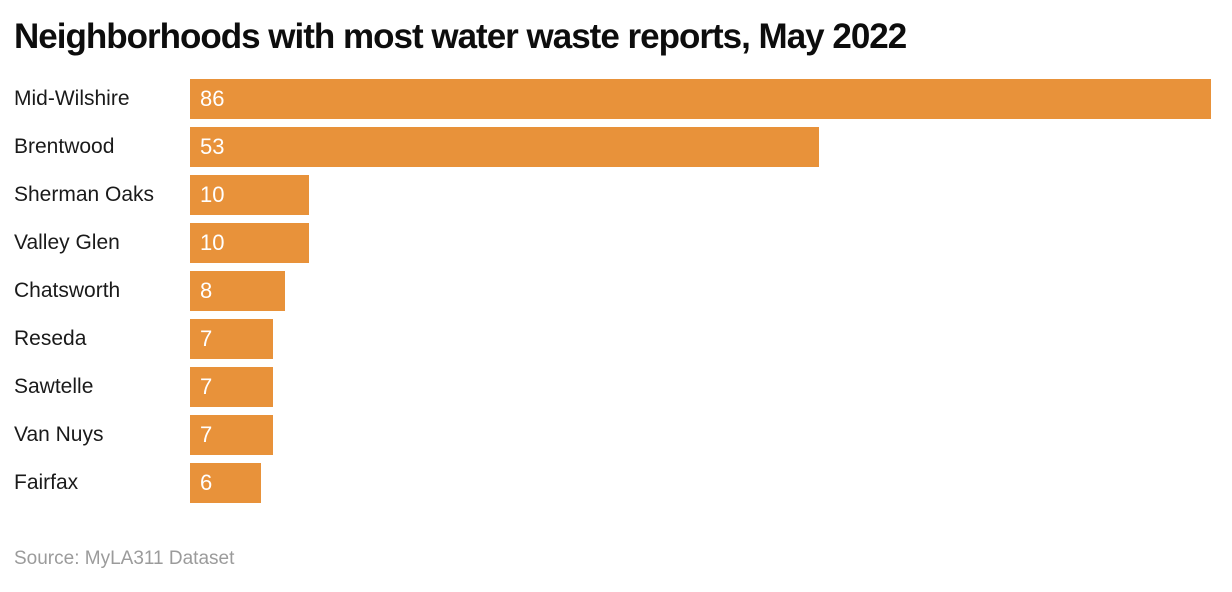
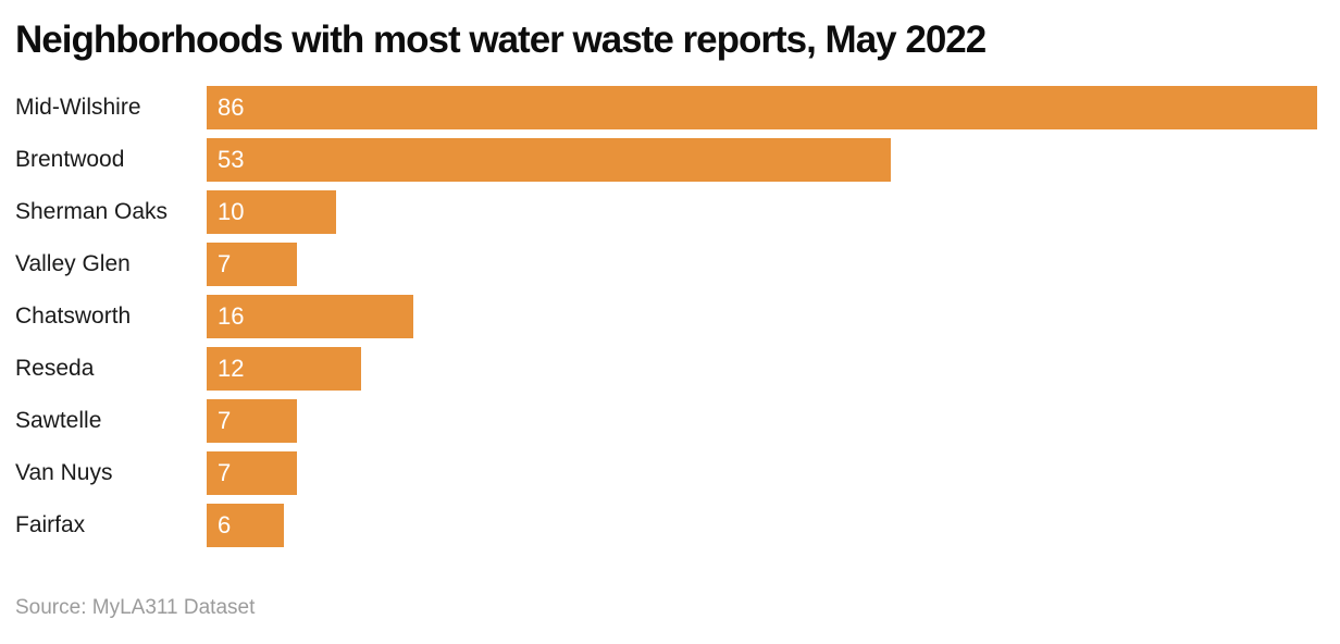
Valley Glen: 10 -> 7
Chatsworth: 8 -> 16
Reseda: 7 -> 12
